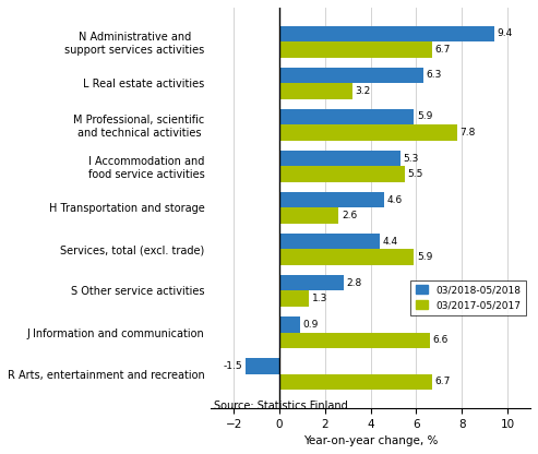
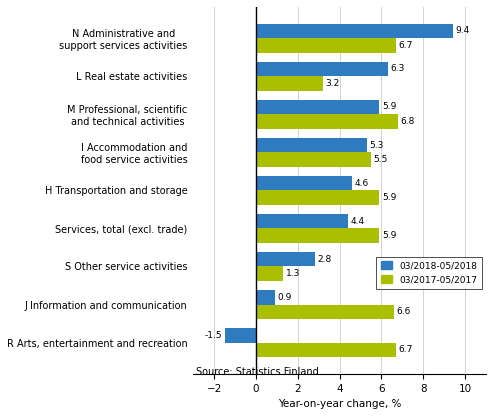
03/2017-05/2017/M Professional, scientific and technical activities: 7.8 -> 6.8
03/2017-05/2017/H Transportation and storage: 2.6 -> 5.9
